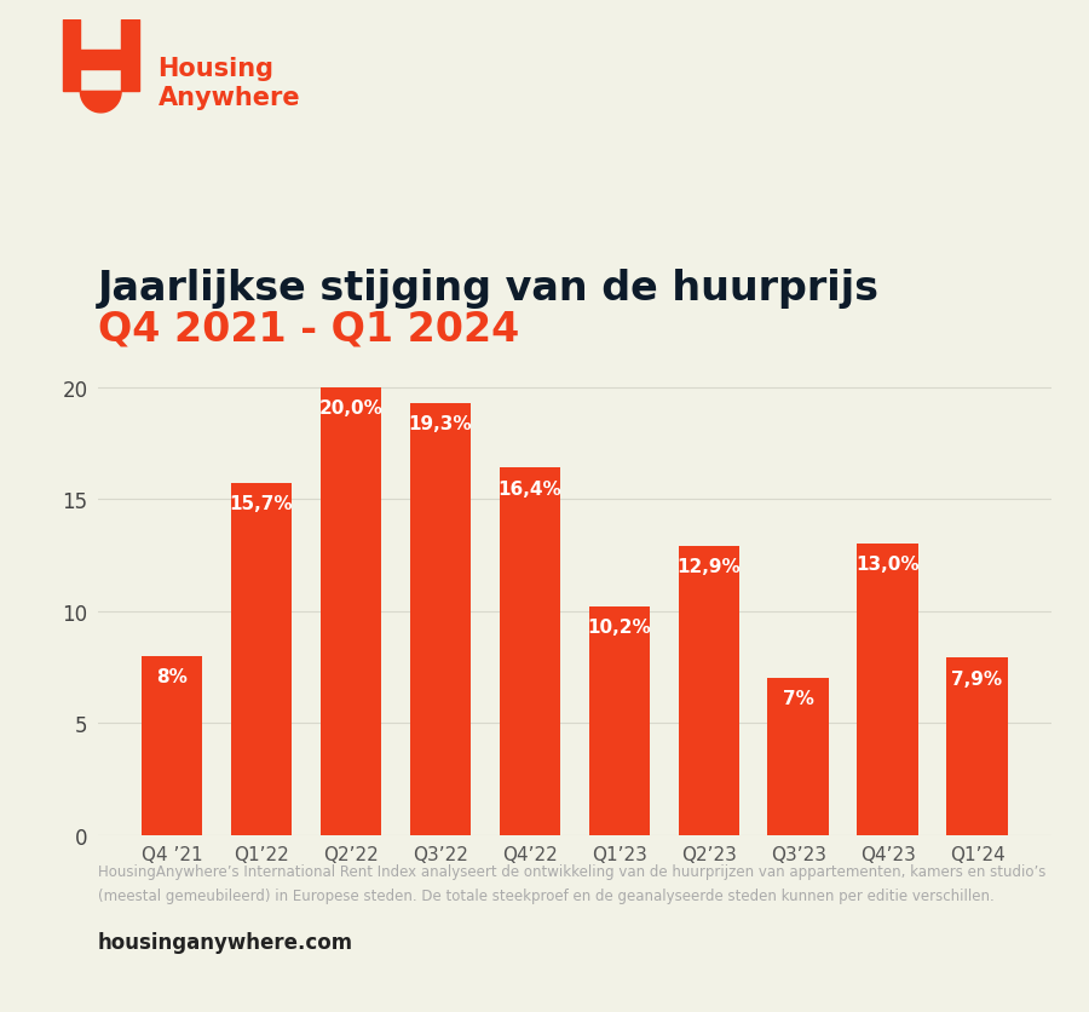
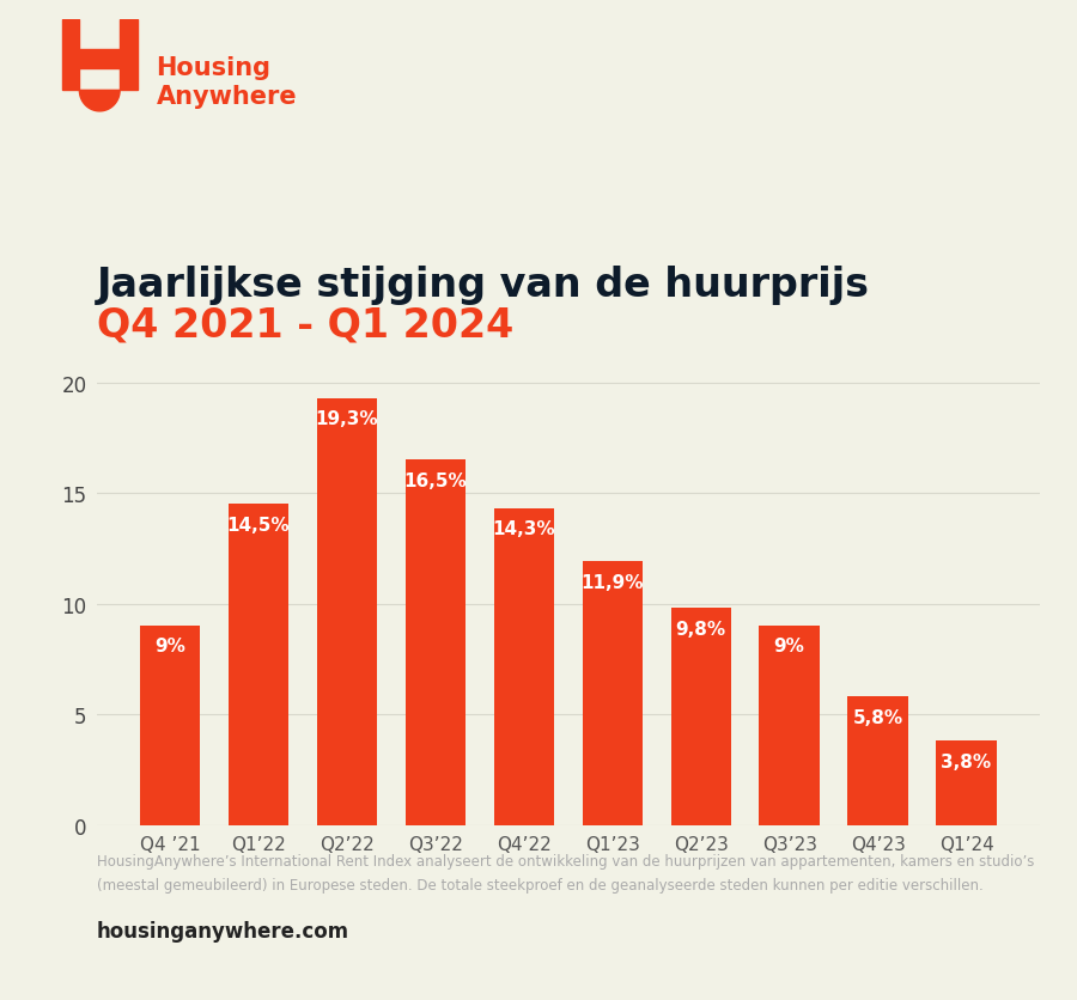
Q4 ’21: 8% -> 9%
Q1’22: 15,7% -> 14,5%
Q2’22: 20,0% -> 19,3%
Q3’22: 19,3% -> 16,5%
Q4’22: 16,4% -> 14,3%
Q1’23: 10,2% -> 11,9%
Q2’23: 12,9% -> 9,8%
Q3’23: 7% -> 9%
Q4’23: 13,0% -> 5,8%
Q1’24: 7,9% -> 3,8%
